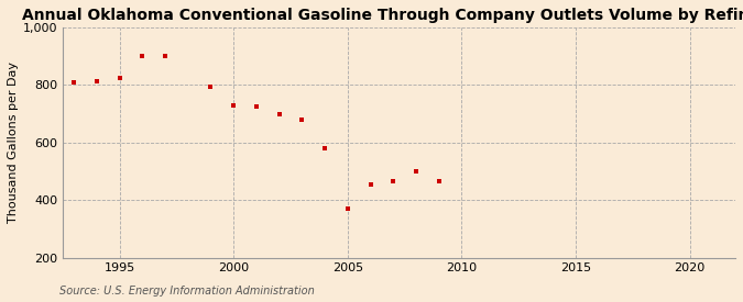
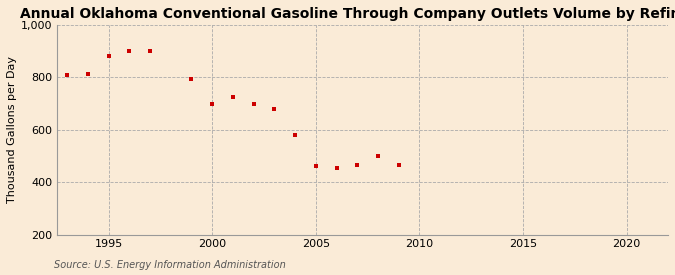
1995: 825 -> 880
2000: 730 -> 700
2005: 370 -> 460
